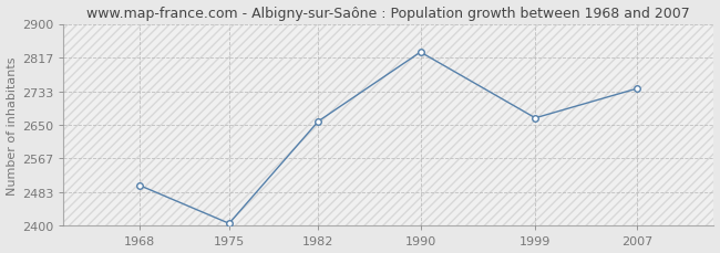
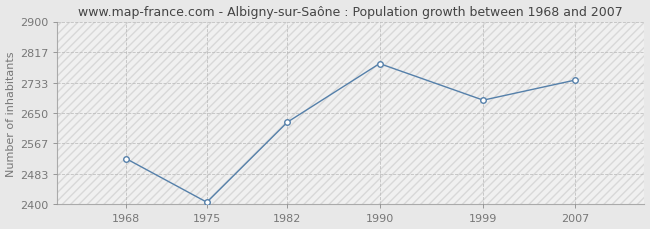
1968: 2500 -> 2525
1982: 2659 -> 2625
1990: 2830 -> 2785
1999: 2667 -> 2685
